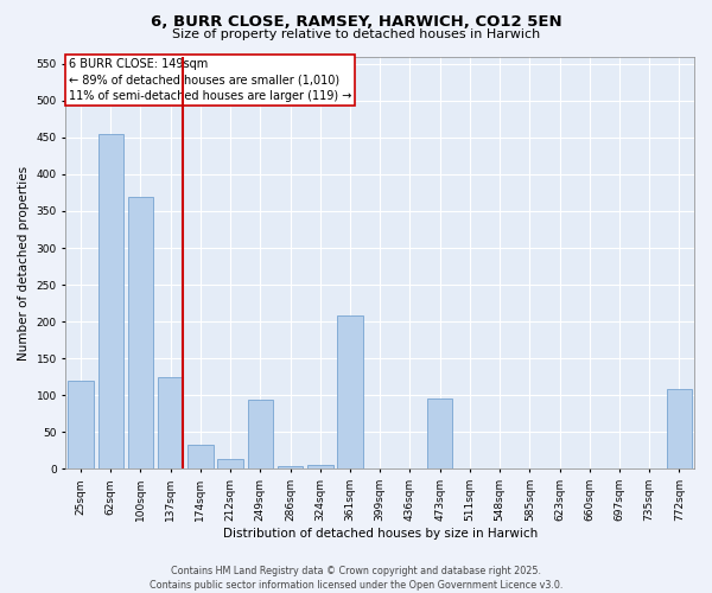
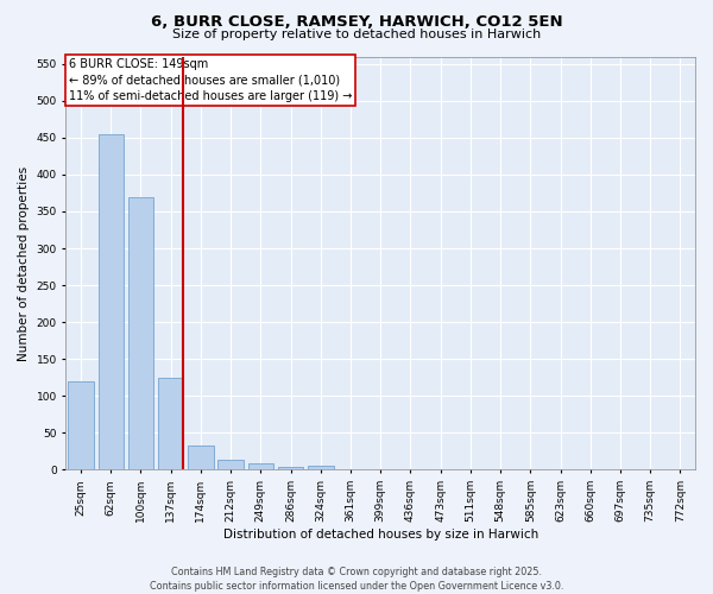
249sqm: 94 -> 8
361sqm: 208 -> 1
473sqm: 96 -> 1
772sqm: 108 -> 1
